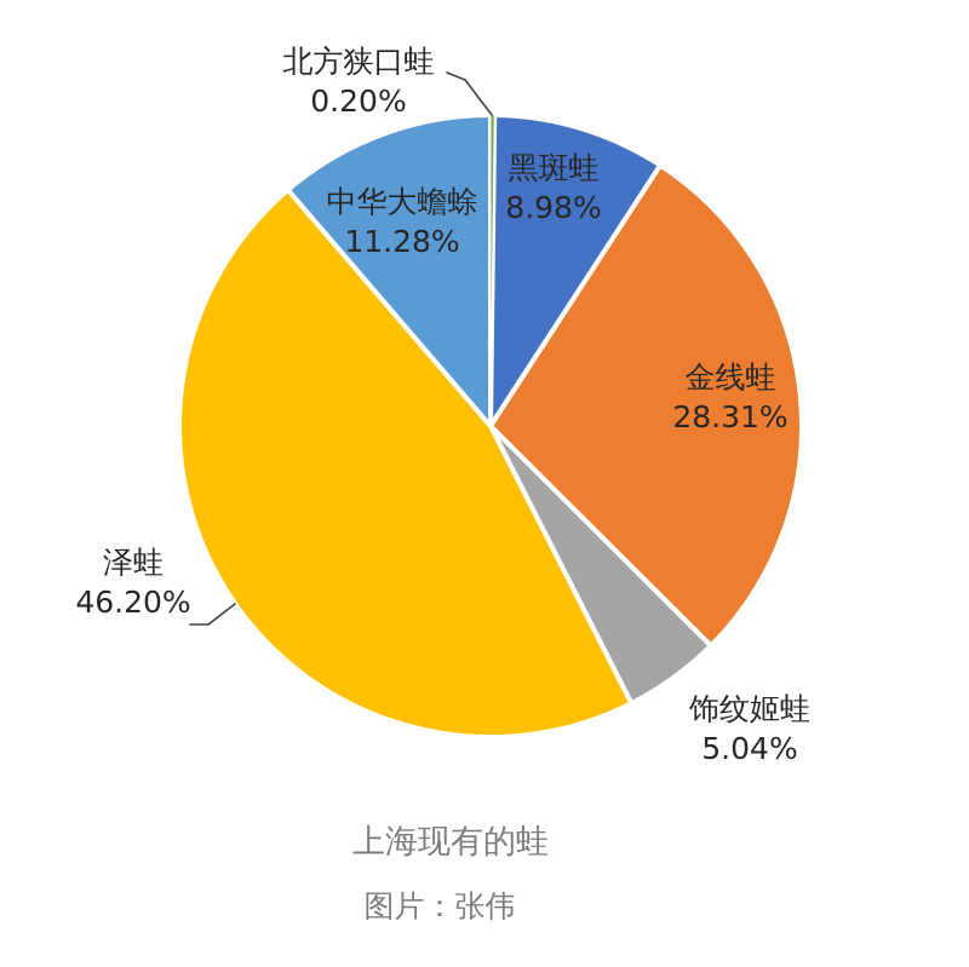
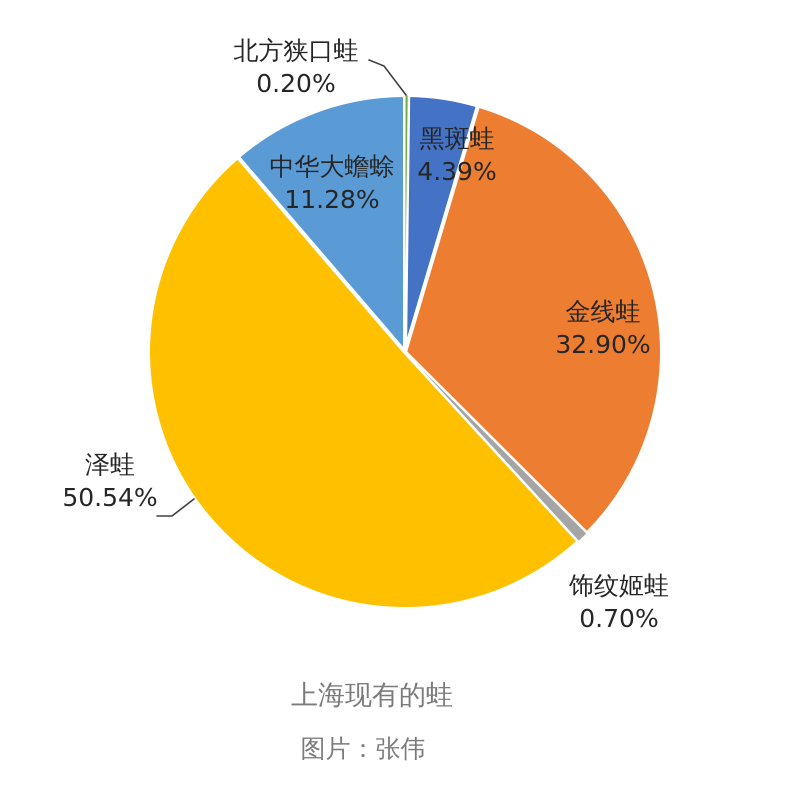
黑斑蛙: 8.98% -> 4.39%
金线蛙: 28.31% -> 32.90%
饰纹姬蛙: 5.04% -> 0.70%
泽蛙: 46.20% -> 50.54%
